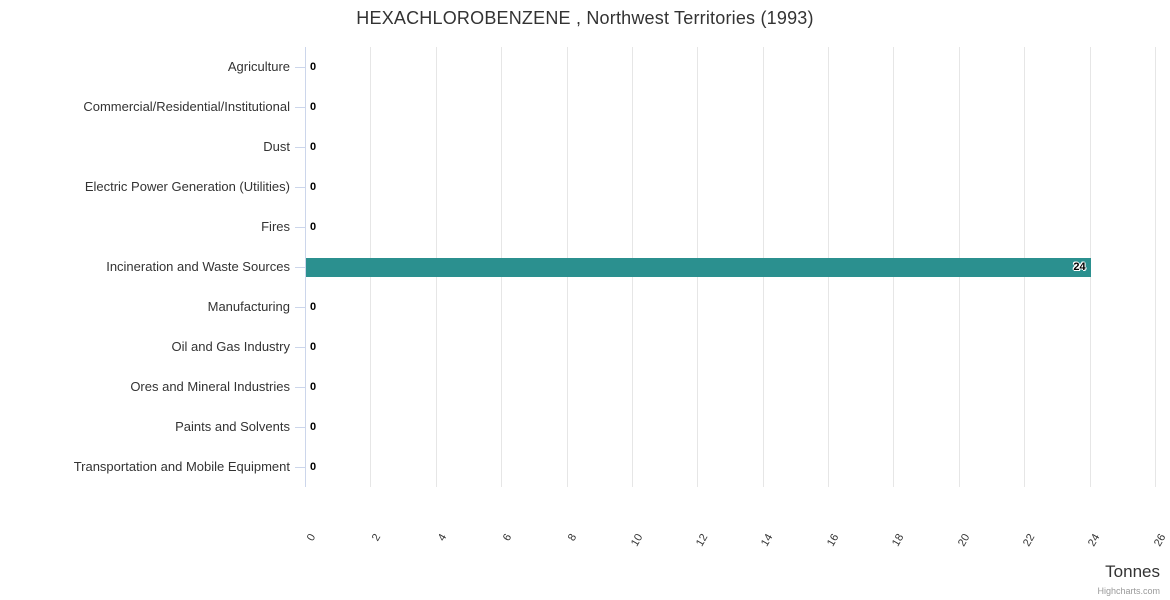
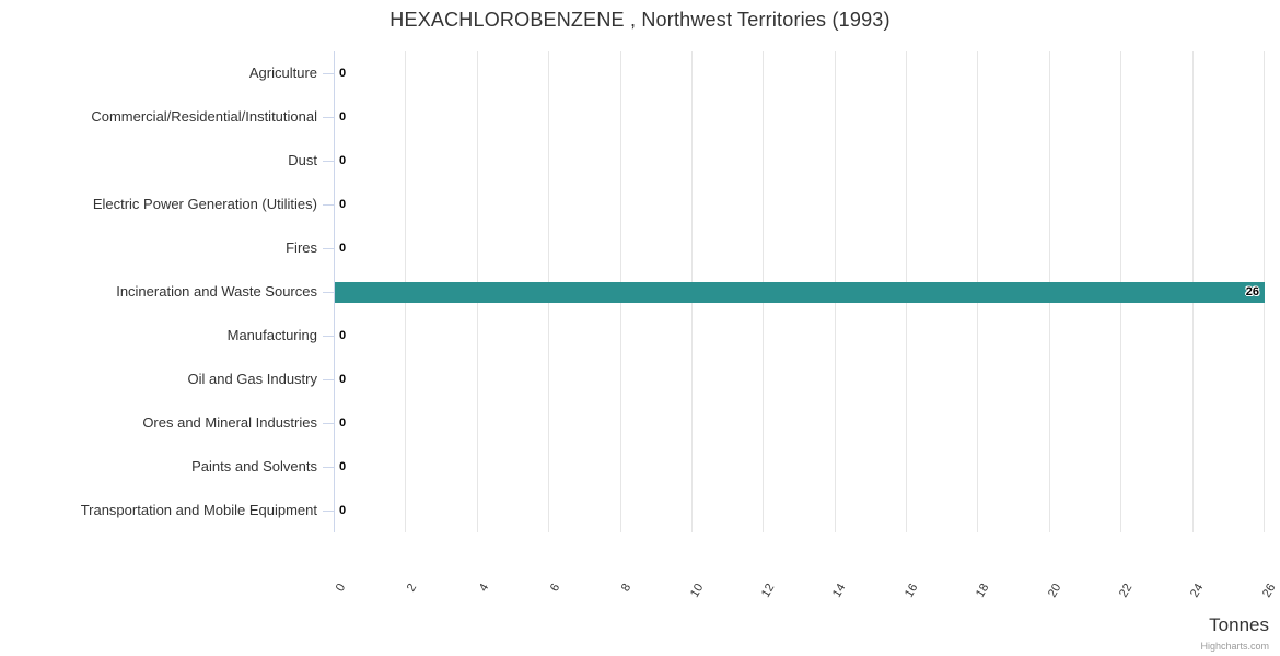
Incineration and Waste Sources: 24 -> 26
